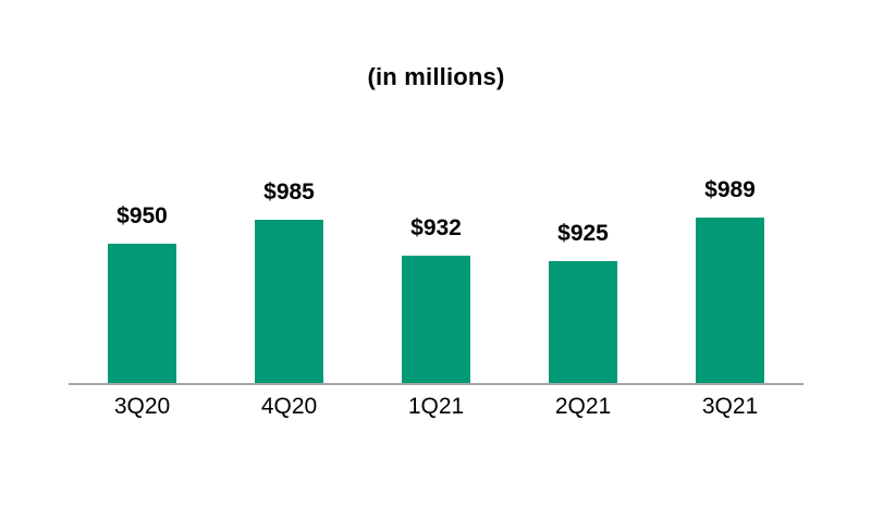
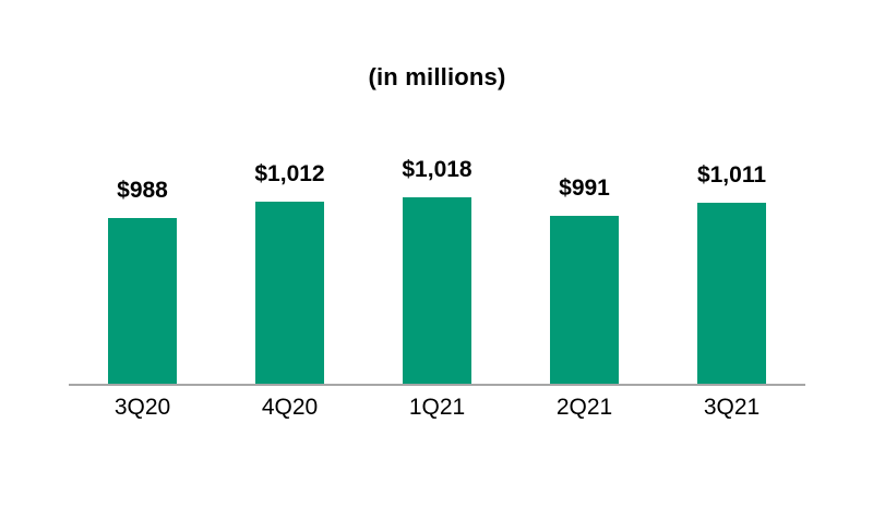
3Q20: $950 -> $988
4Q20: $985 -> $1,012
1Q21: $932 -> $1,018
2Q21: $925 -> $991
3Q21: $989 -> $1,011
